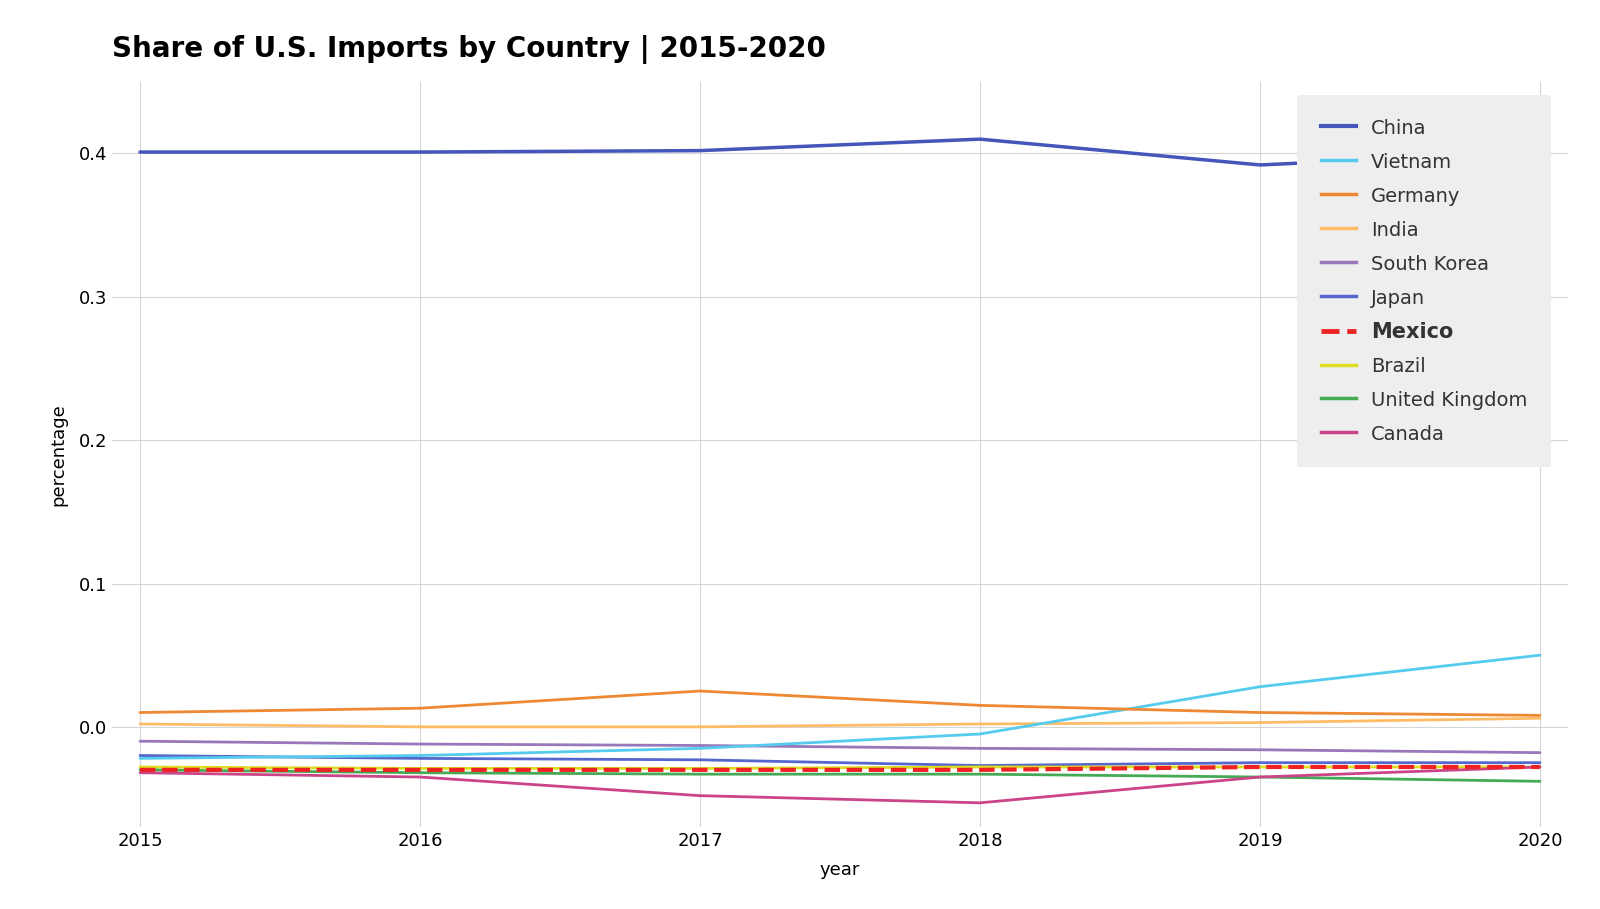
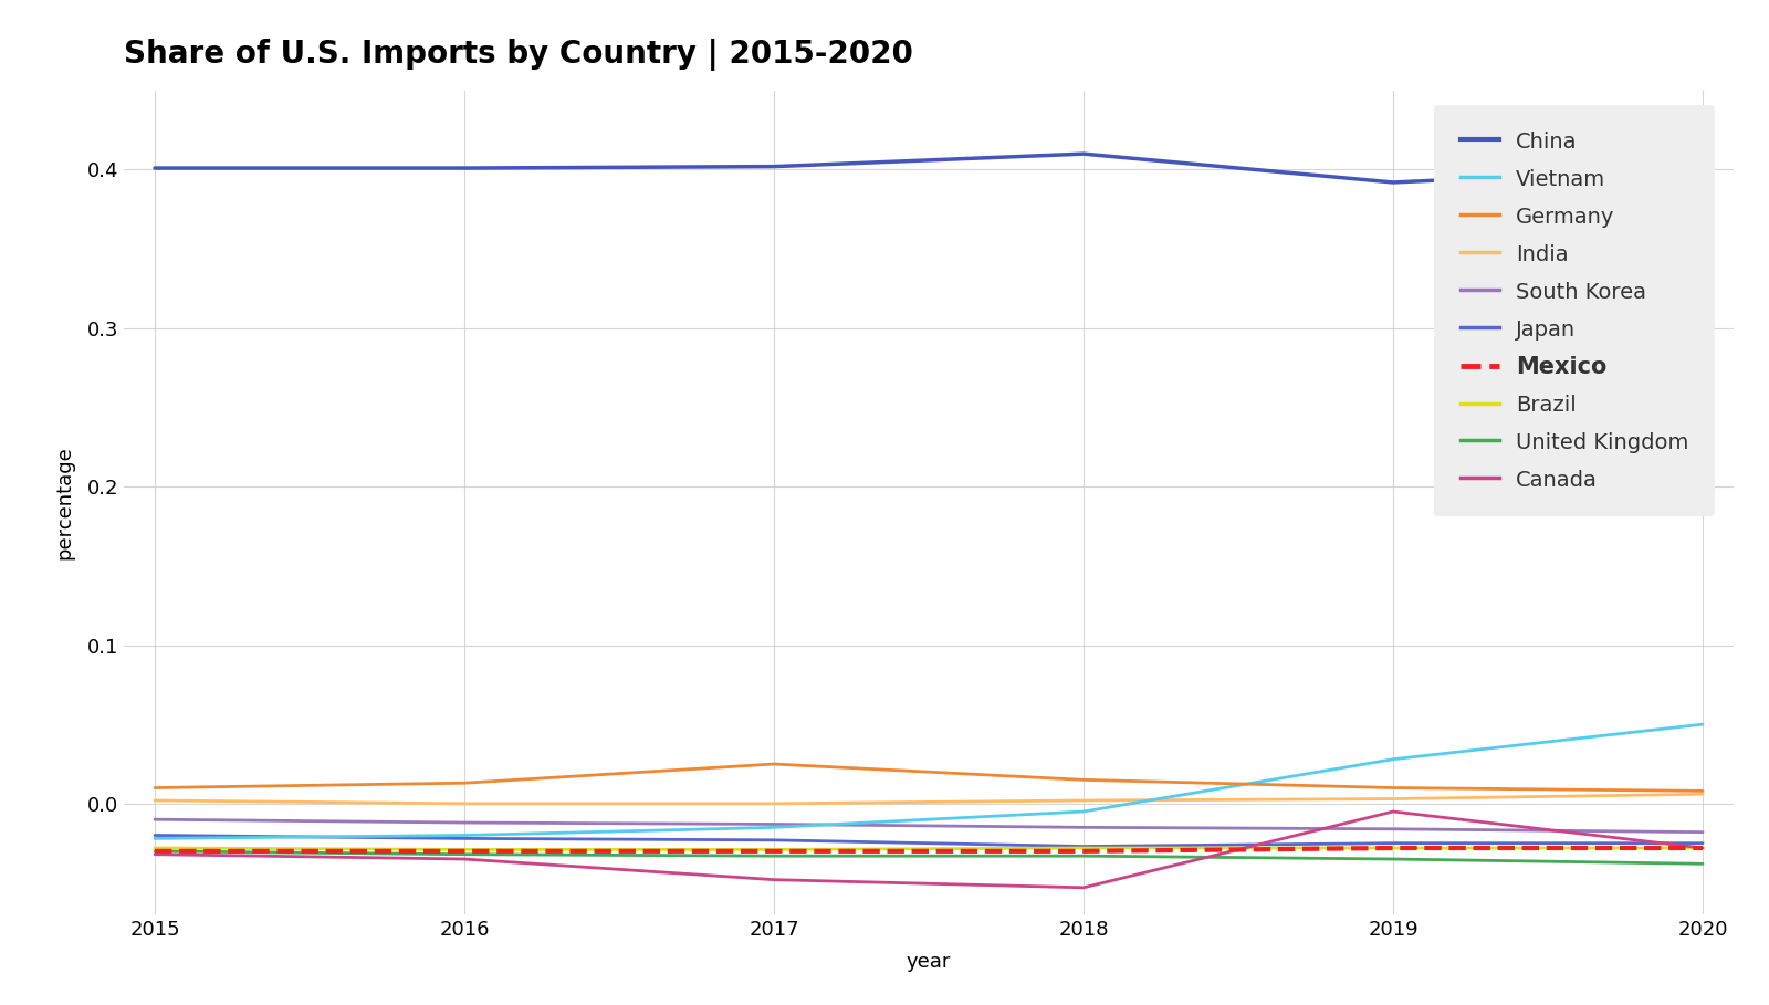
Canada/2019: -0.035 -> -0.005
